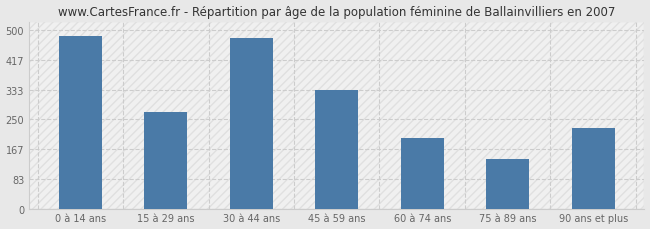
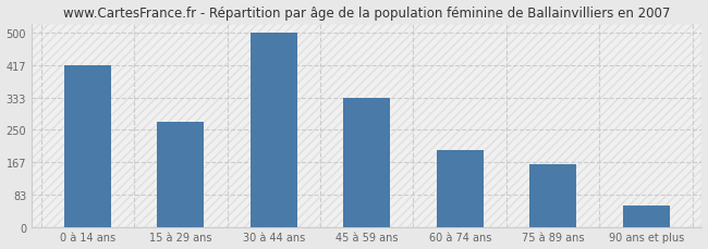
0 à 14 ans: 485 -> 417
30 à 44 ans: 480 -> 500
75 à 89 ans: 140 -> 162
90 ans et plus: 225 -> 55
